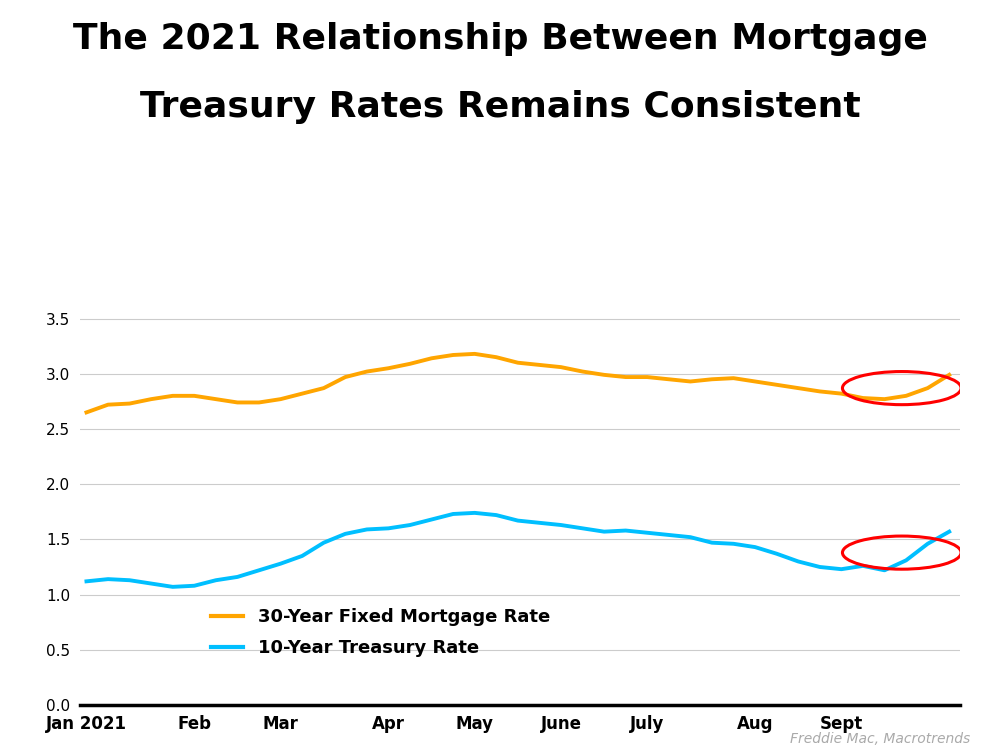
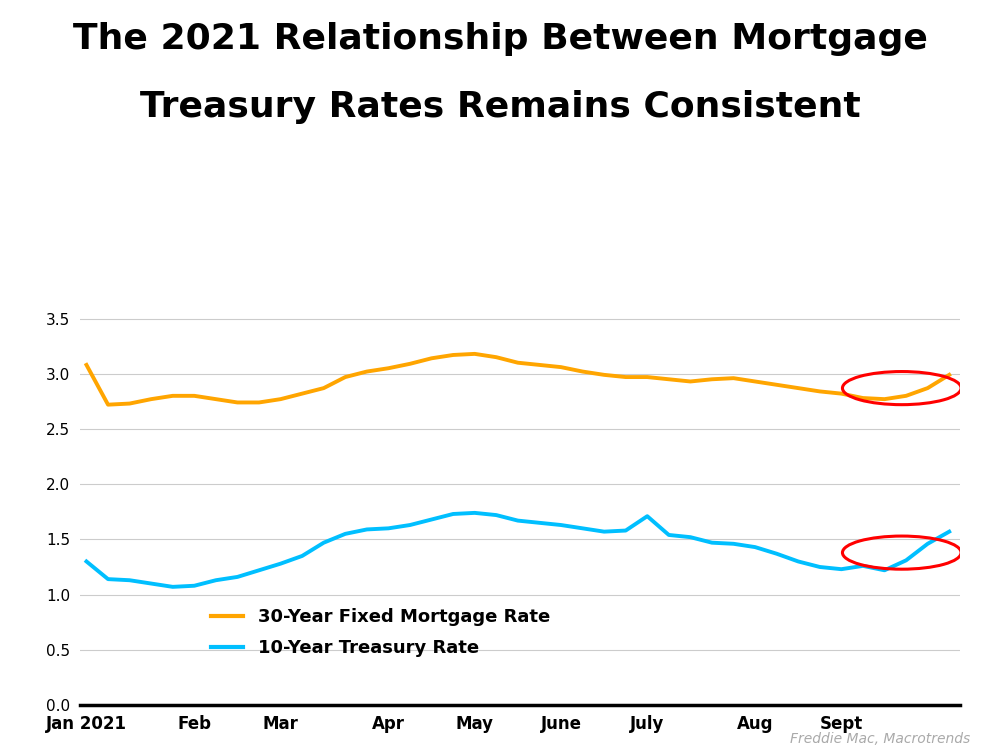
30-Year Fixed Mortgage Rate/Jan 2021: 2.65 -> 3.08
10-Year Treasury Rate/Jan 2021: 1.12 -> 1.30
10-Year Treasury Rate/July: 1.56 -> 1.71
